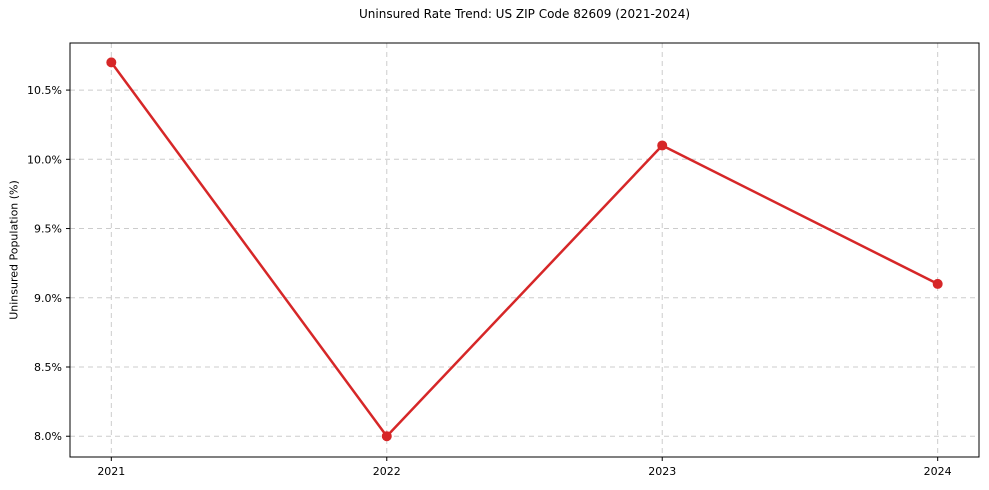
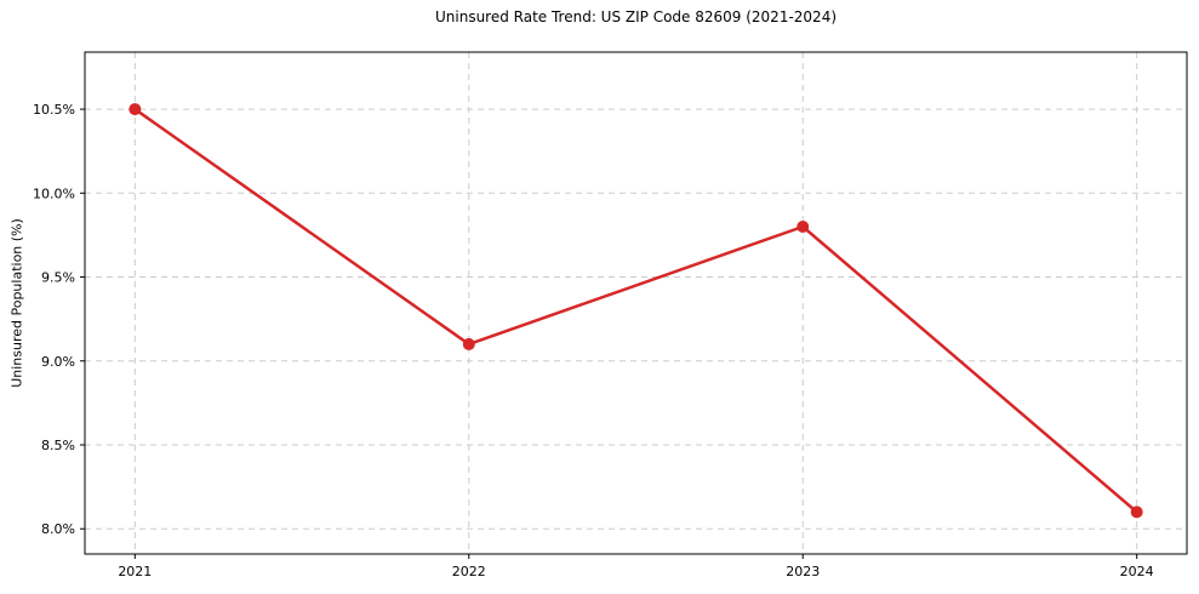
2021: 10.7% -> 10.5%
2022: 8.0% -> 9.1%
2023: 10.1% -> 9.8%
2024: 9.1% -> 8.1%
